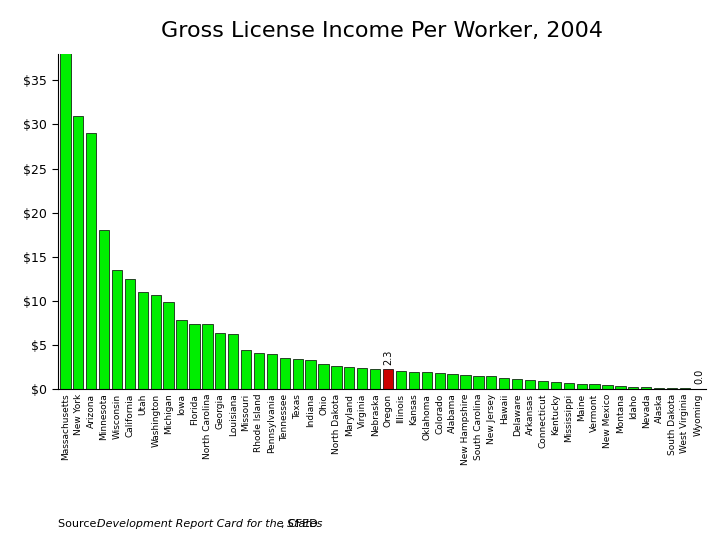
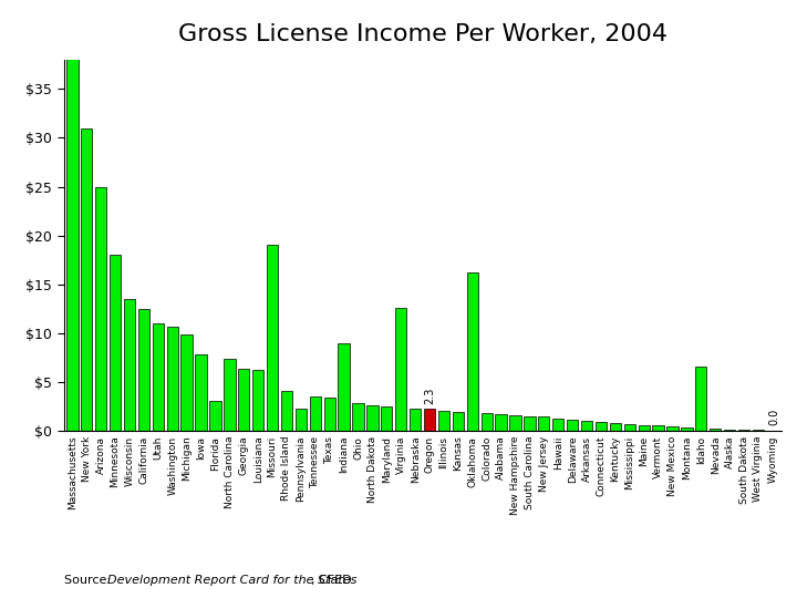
Arizona: $29.0 -> $25.0
Florida: $7.4 -> $3.0
Missouri: $4.4 -> $19.0
Pennsylvania: $3.9 -> $2.2
Indiana: $3.3 -> $9.0
Virginia: $2.4 -> $12.6
Oklahoma: $1.9 -> $16.2
Idaho: $0.2 -> $6.6
